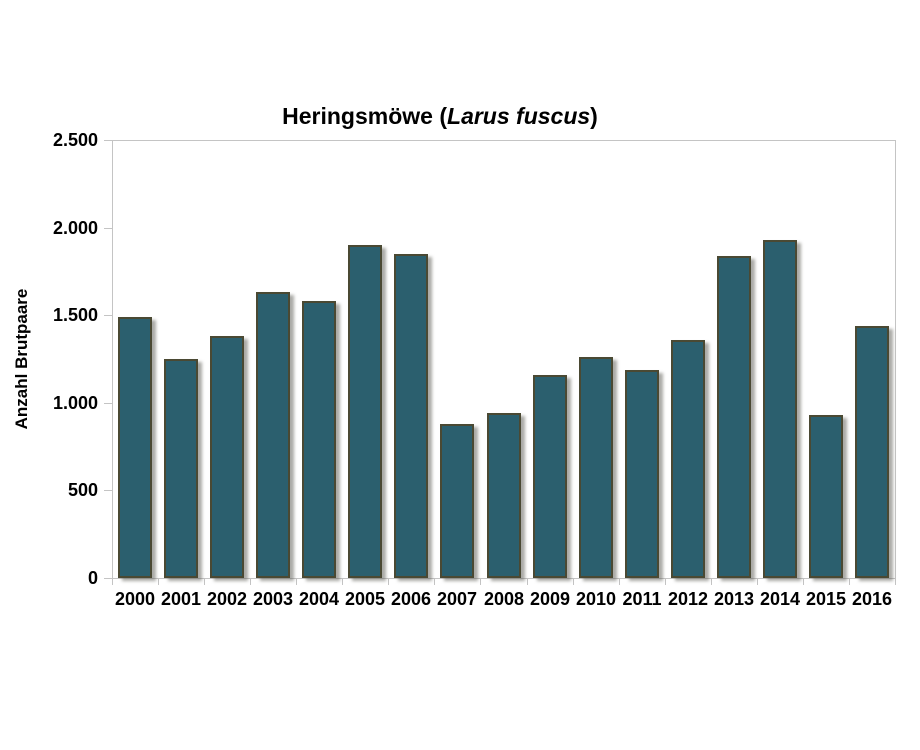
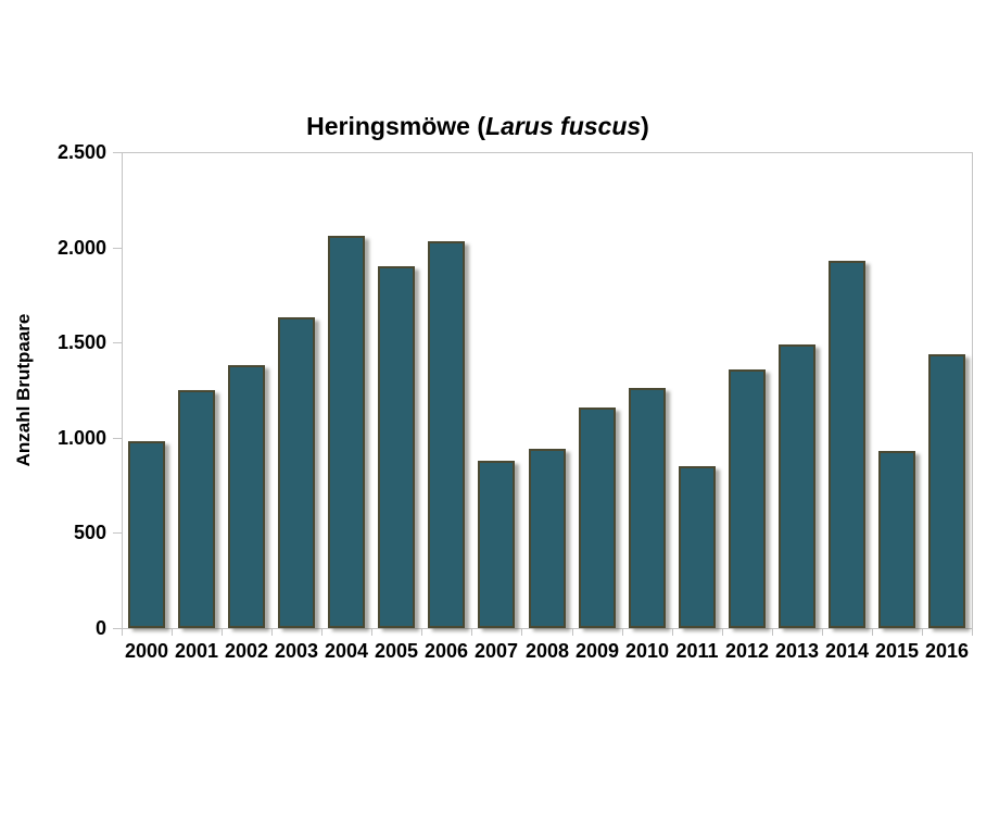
2000: 1490 -> 980
2004: 1580 -> 2060
2006: 1850 -> 2030
2011: 1190 -> 850
2013: 1840 -> 1490
